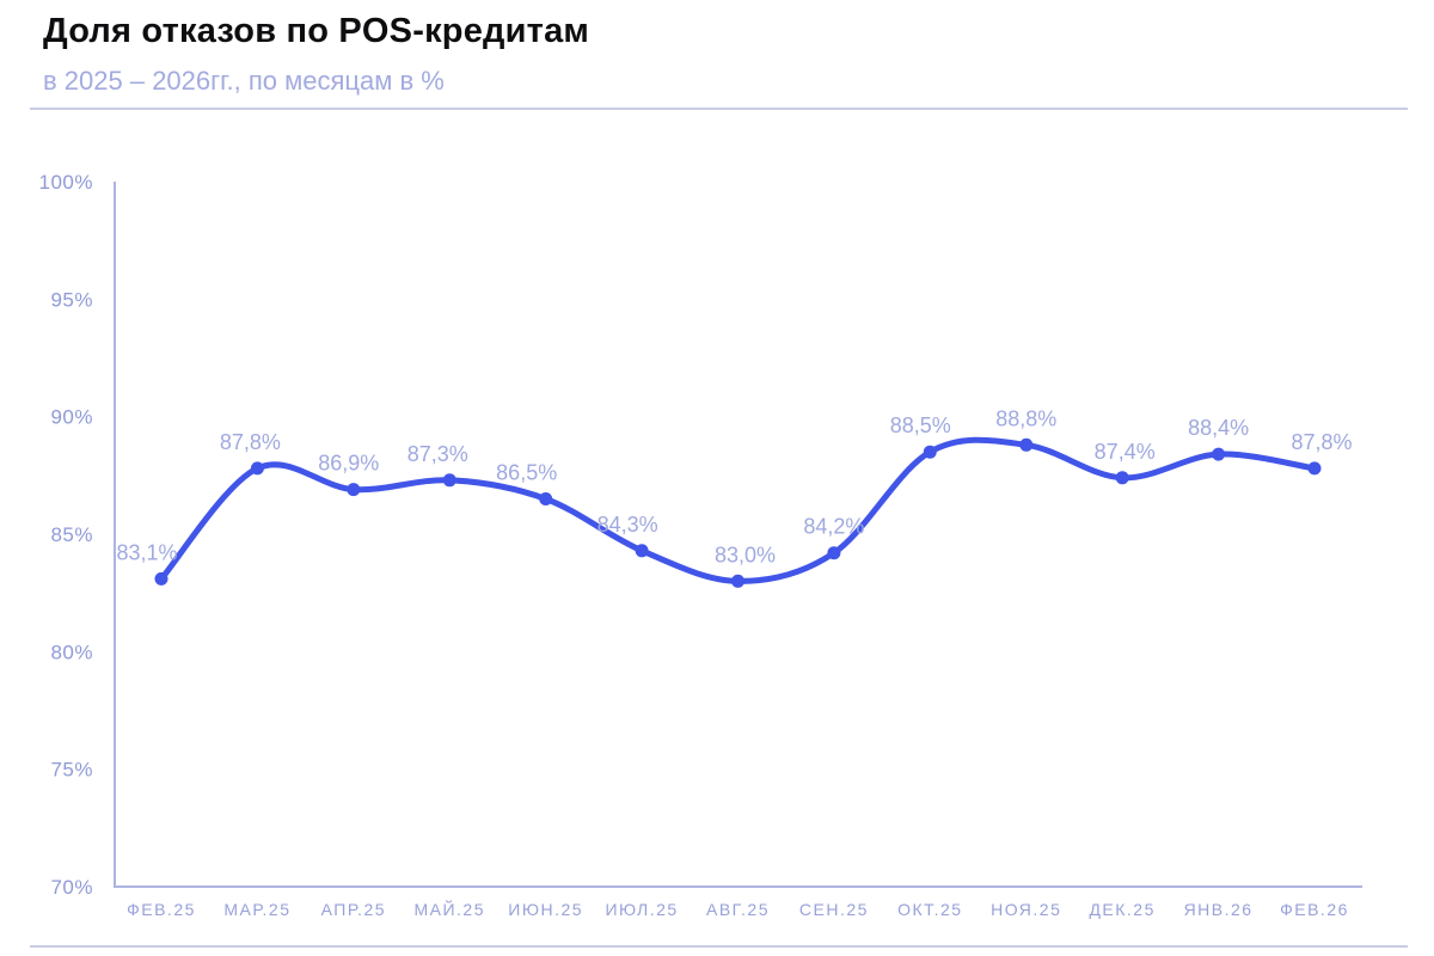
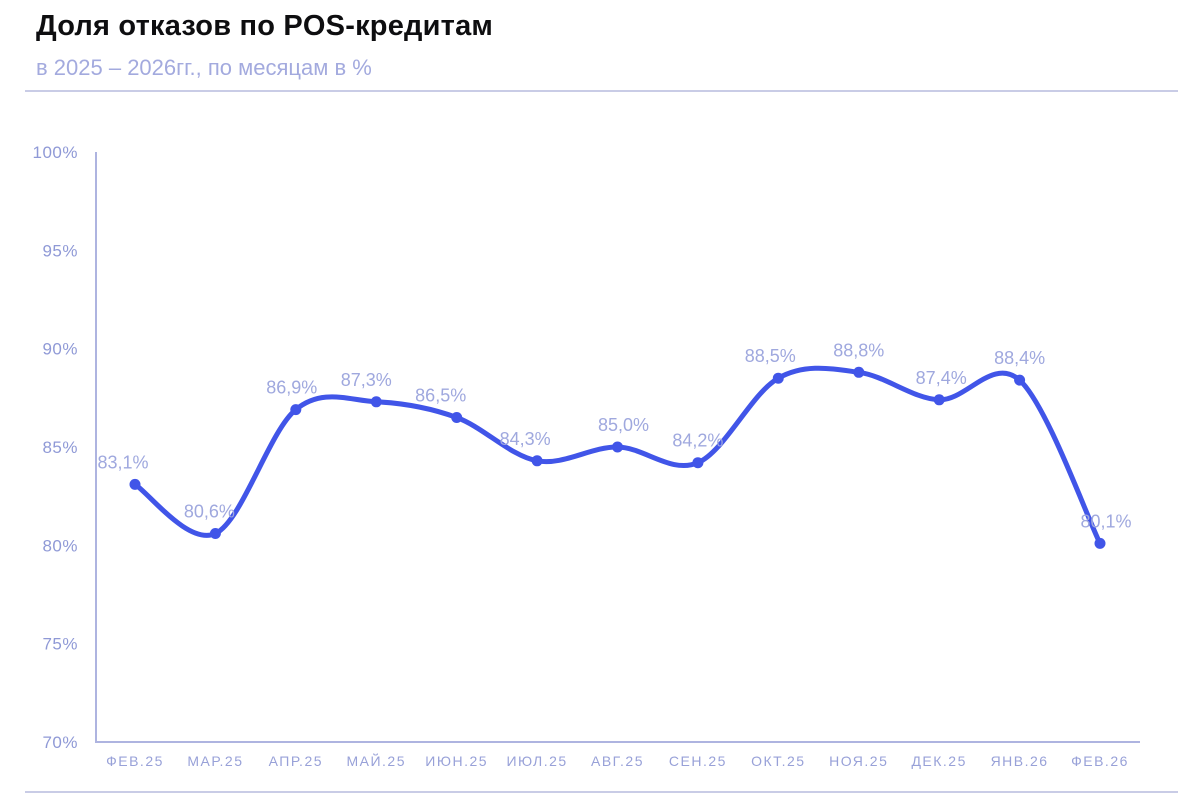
МАР.25: 87,8% -> 80,6%
АВГ.25: 83,0% -> 85,0%
ФЕВ.26: 87,8% -> 80,1%
